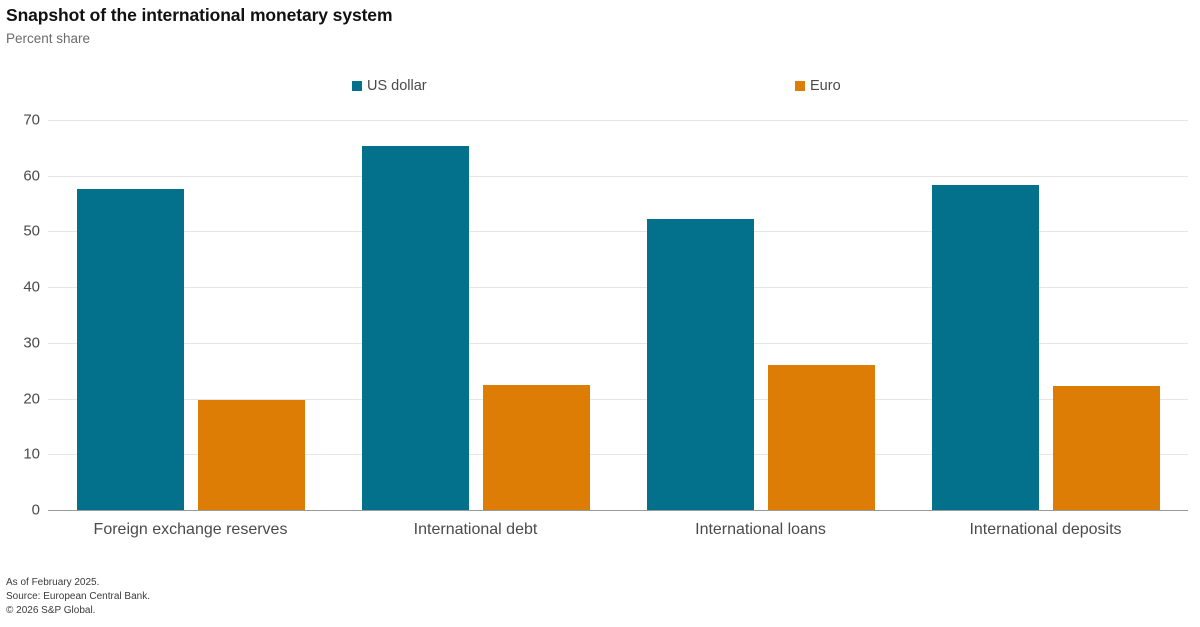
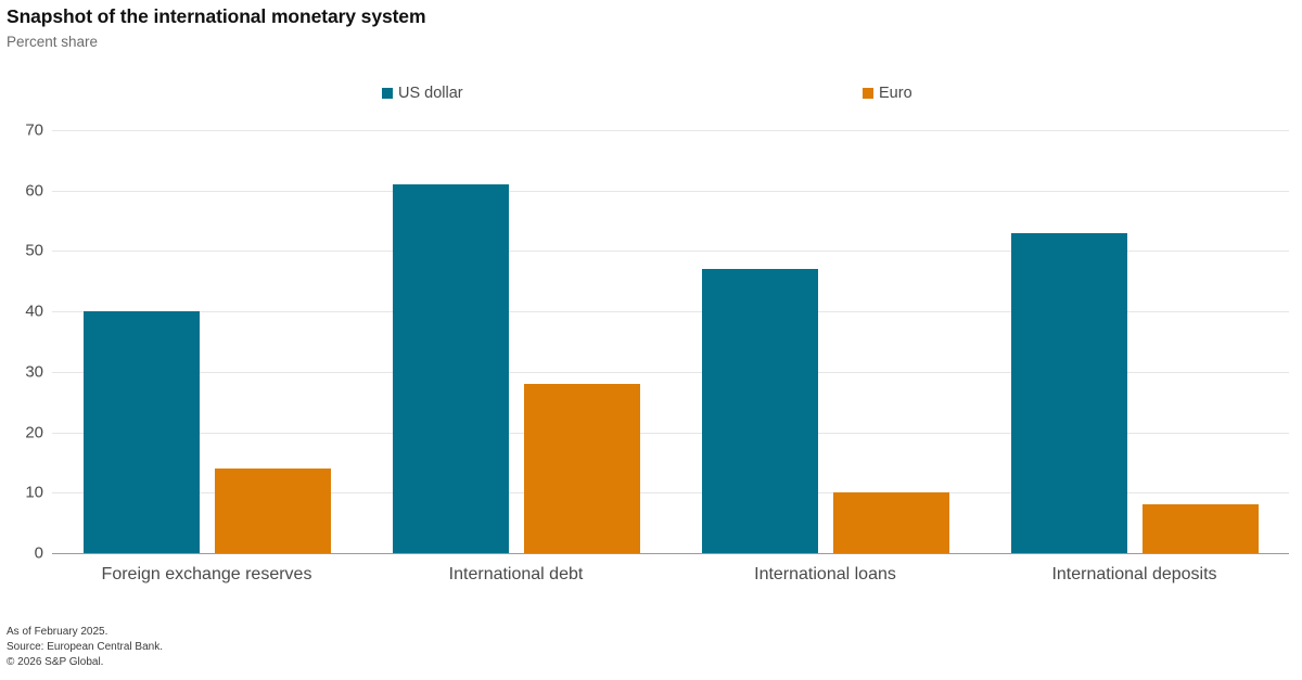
US dollar/Foreign exchange reserves: 58 -> 40
Euro/Foreign exchange reserves: 20 -> 14
US dollar/International debt: 65 -> 61
Euro/International debt: 22 -> 28
US dollar/International loans: 52 -> 47
Euro/International loans: 26 -> 10
US dollar/International deposits: 58 -> 53
Euro/International deposits: 22 -> 8
